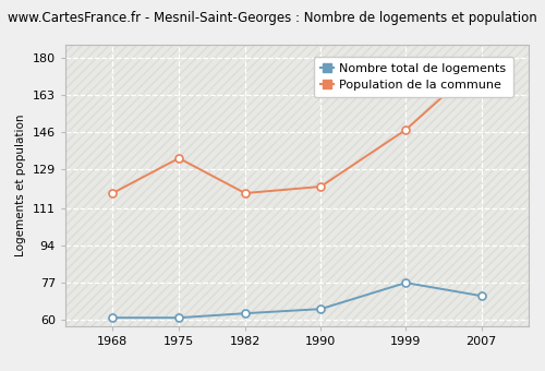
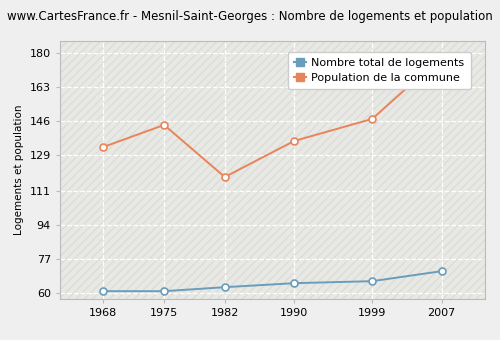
Population de la commune/1968: 118 -> 133
Population de la commune/1975: 134 -> 144
Population de la commune/1990: 121 -> 136
Nombre total de logements/1999: 77 -> 66
